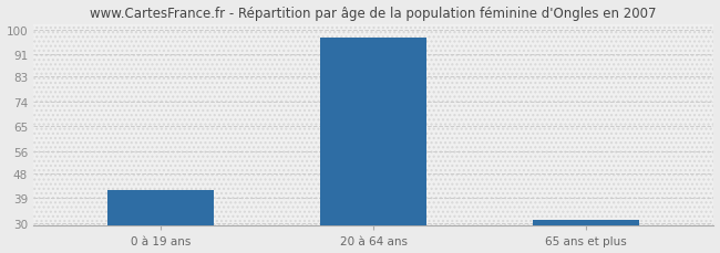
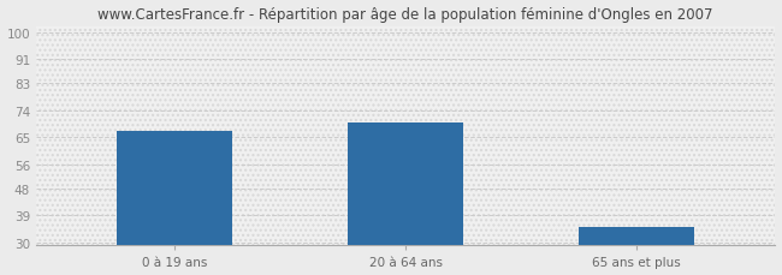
0 à 19 ans: 42 -> 67
20 à 64 ans: 97 -> 70
65 ans et plus: 31 -> 35
